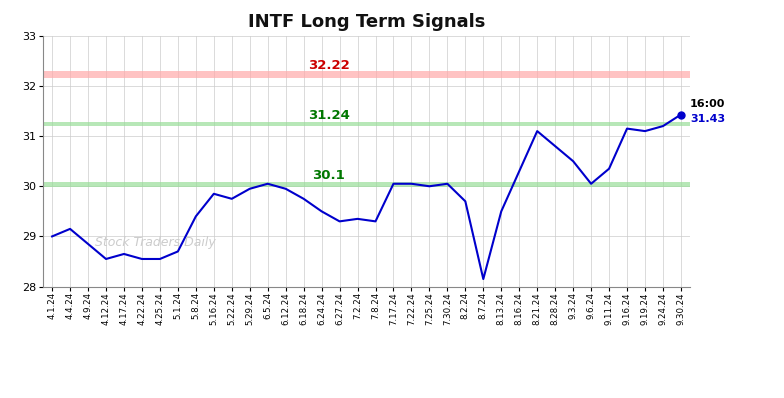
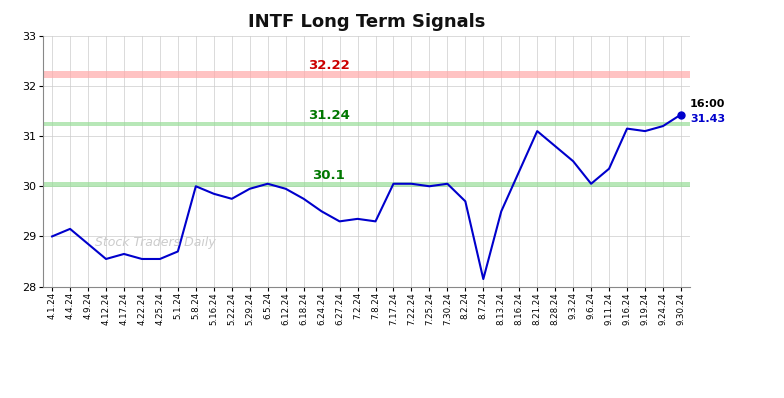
5.8.24: 29.40 -> 30.00
